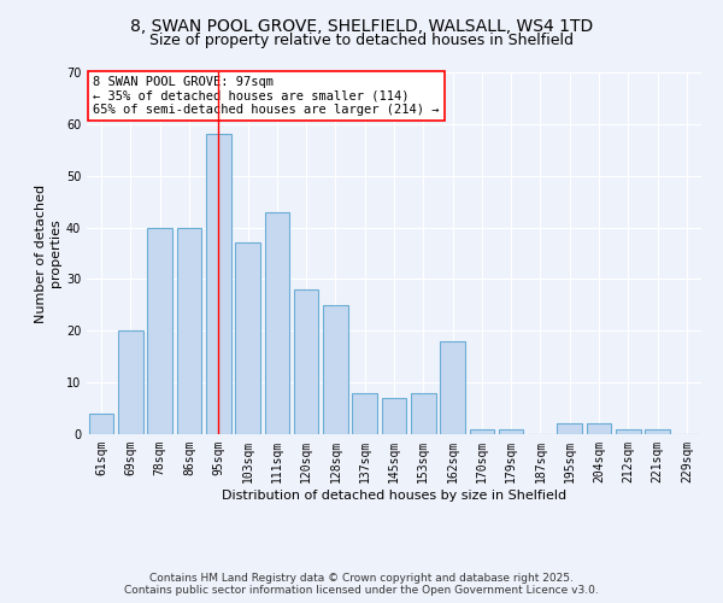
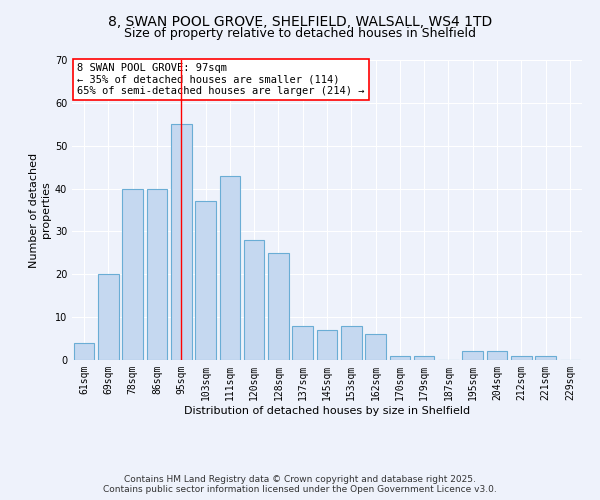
95sqm: 58 -> 55
162sqm: 18 -> 6
